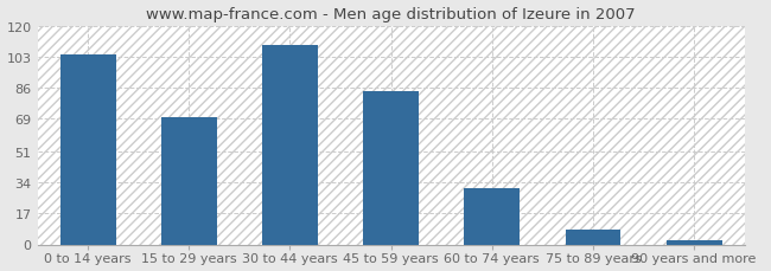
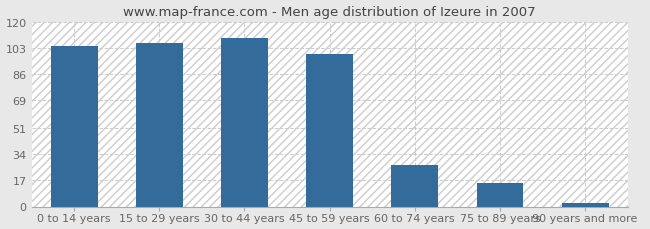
15 to 29 years: 70 -> 106
45 to 59 years: 84 -> 99
60 to 74 years: 31 -> 27
75 to 89 years: 8 -> 15
